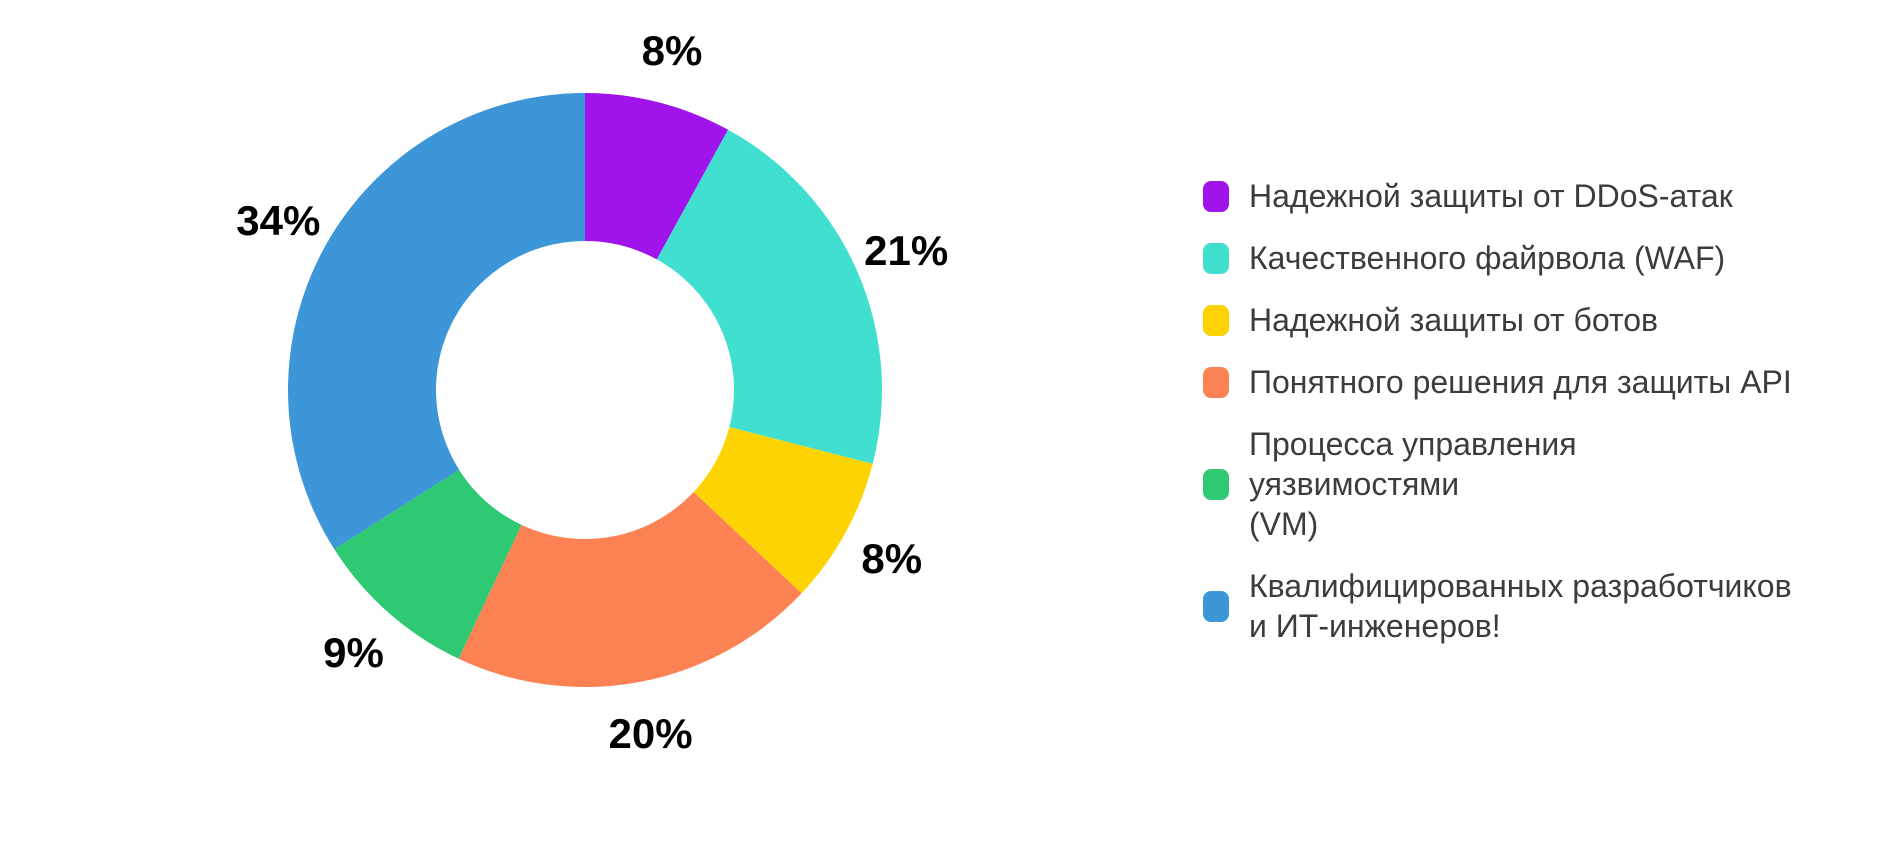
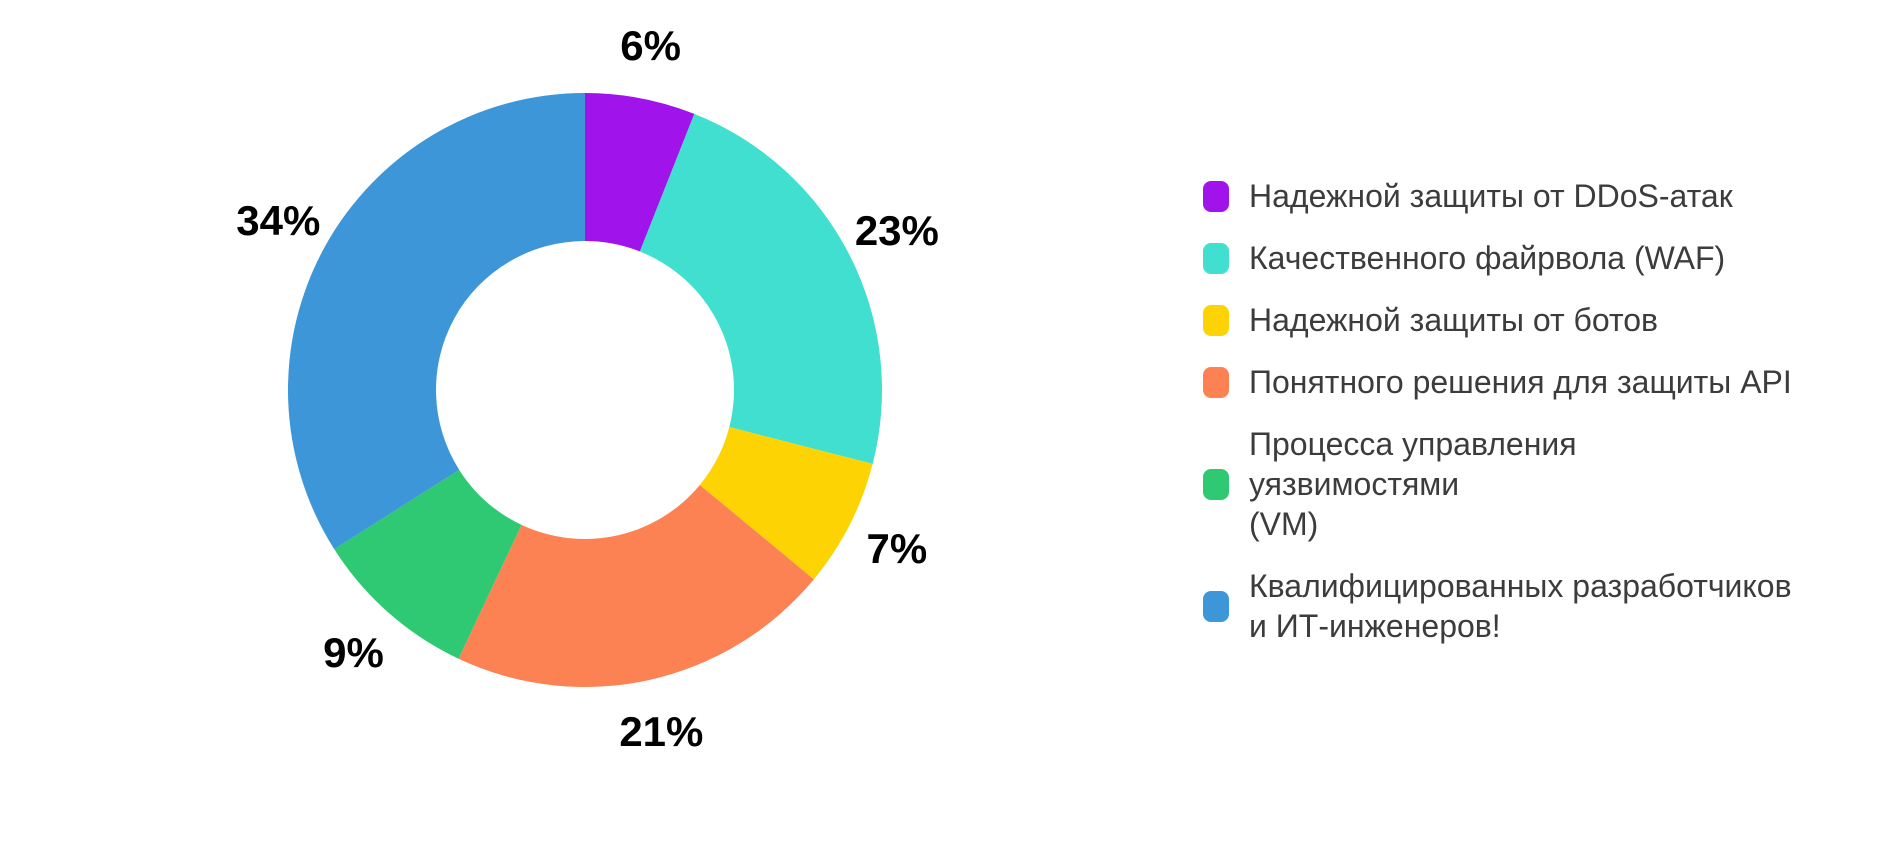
Надежной защиты от DDoS-атак: 8% -> 6%
Качественного файрвола (WAF): 21% -> 23%
Надежной защиты от ботов: 8% -> 7%
Понятного решения для защиты API: 20% -> 21%
